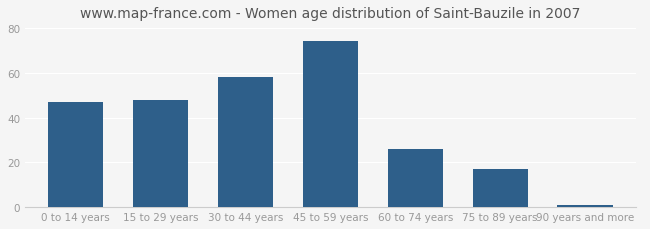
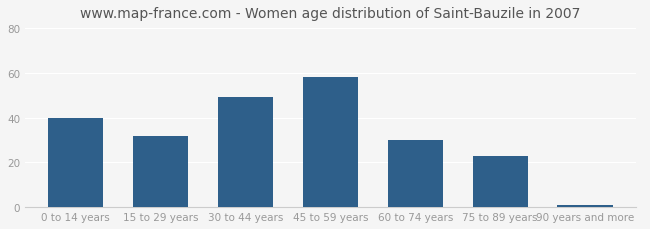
0 to 14 years: 47 -> 40
15 to 29 years: 48 -> 32
30 to 44 years: 58 -> 49
45 to 59 years: 74 -> 58
60 to 74 years: 26 -> 30
75 to 89 years: 17 -> 23
